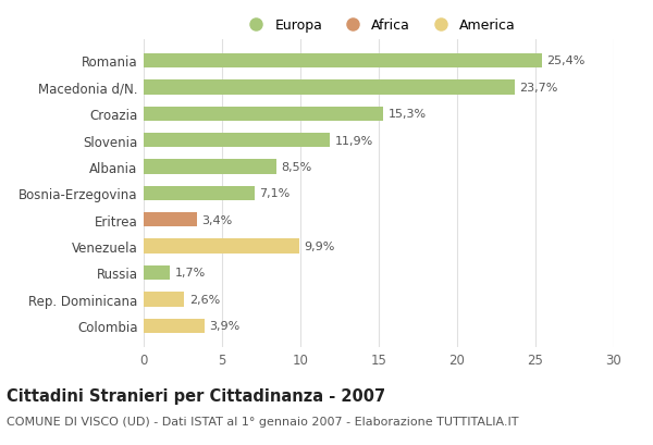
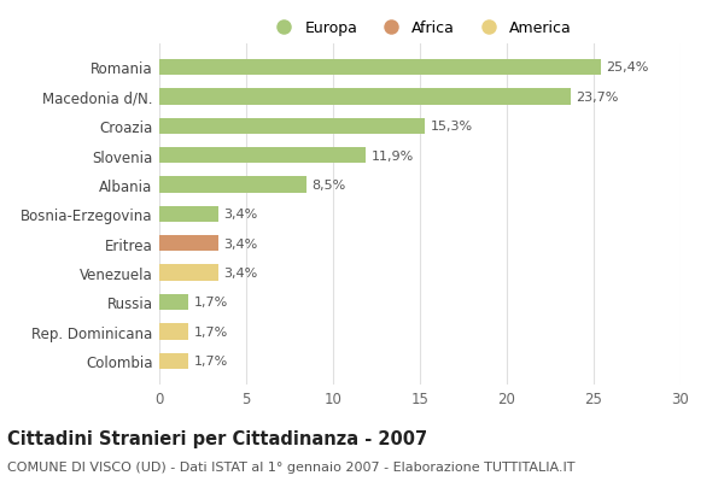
Bosnia-Erzegovina: 7,1% -> 3,4%
Venezuela: 9,9% -> 3,4%
Rep. Dominicana: 2,6% -> 1,7%
Colombia: 3,9% -> 1,7%
